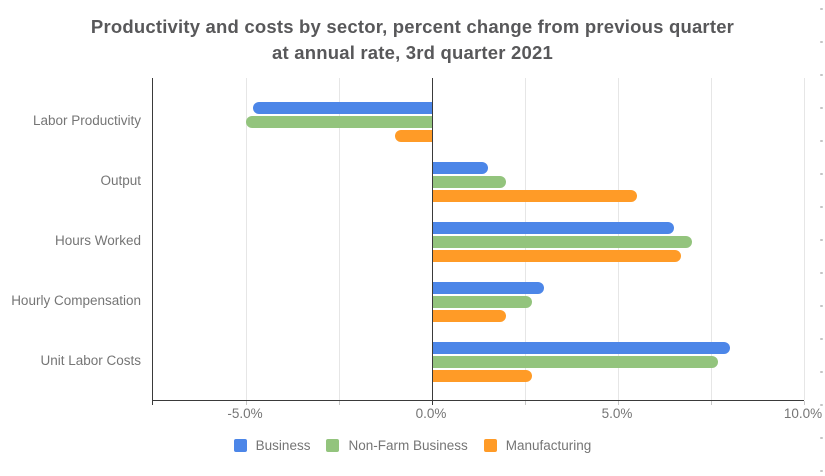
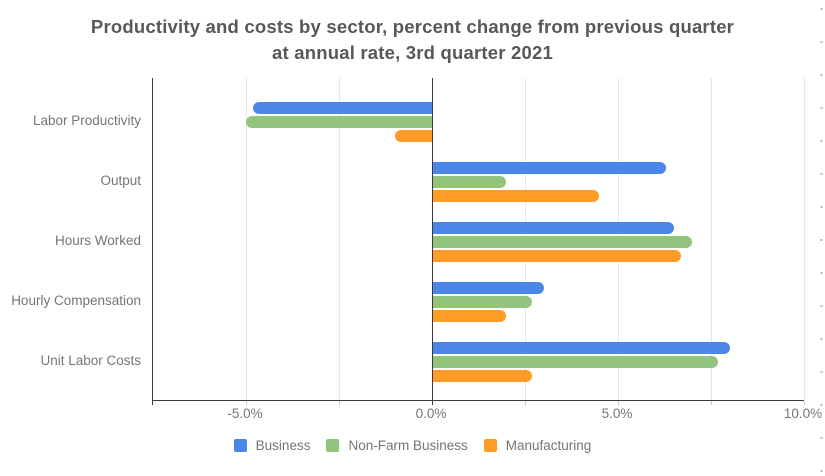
Business/Output: 1.5% -> 6.3%
Manufacturing/Output: 5.5% -> 4.5%
